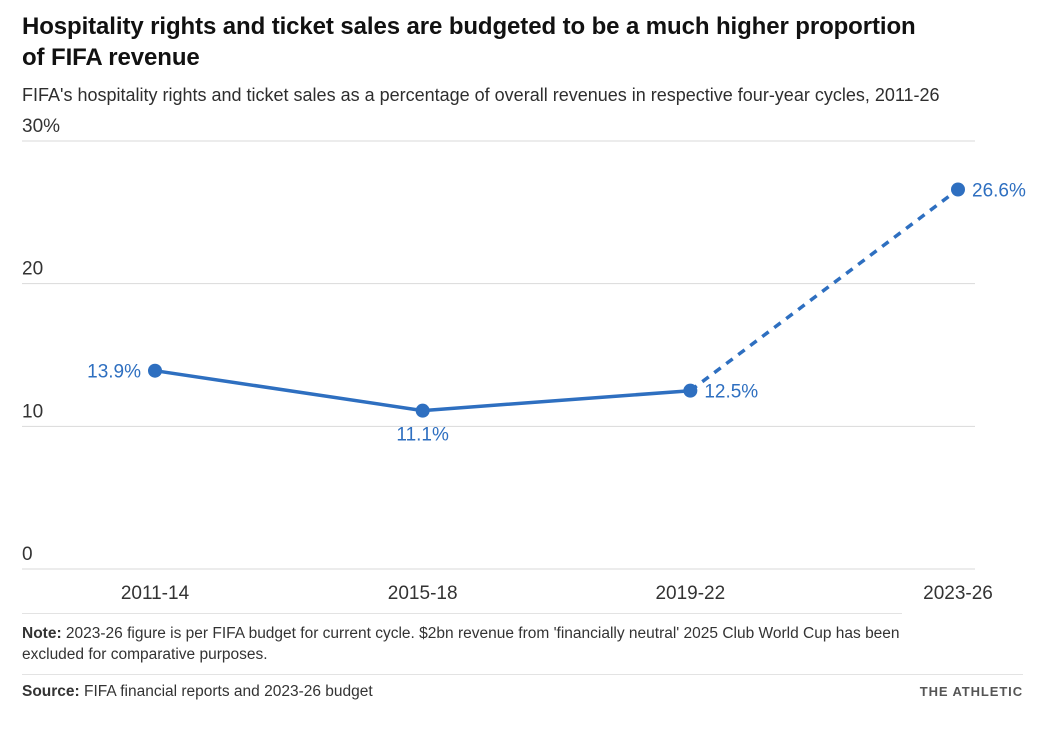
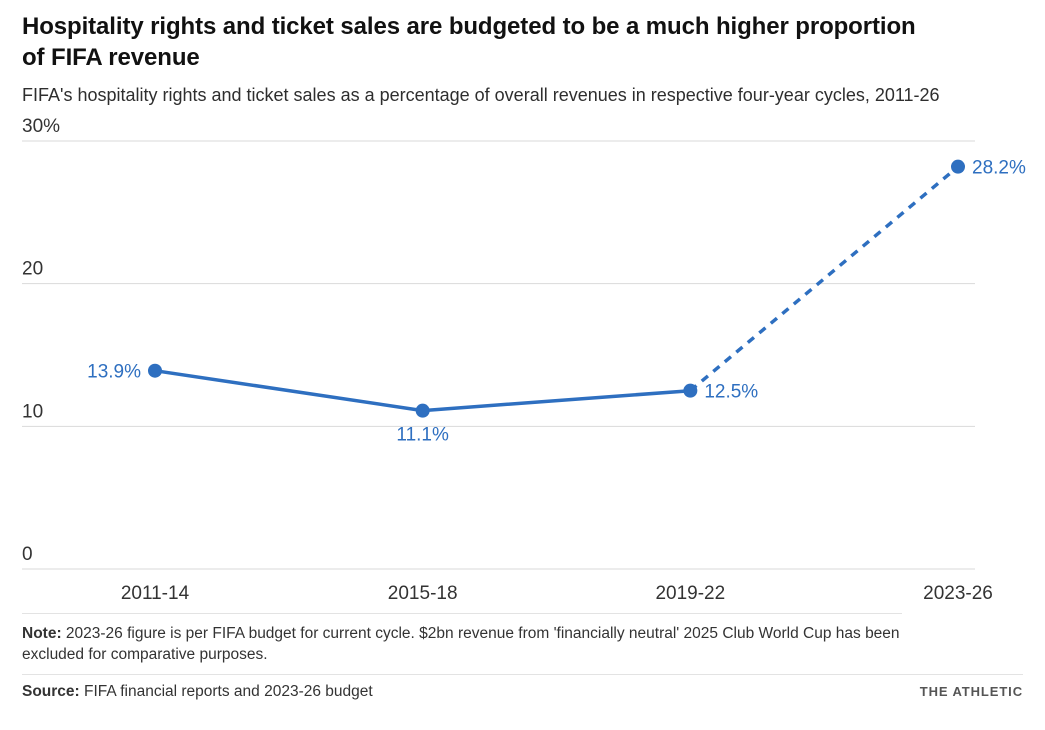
2023-26: 26.6% -> 28.2%
